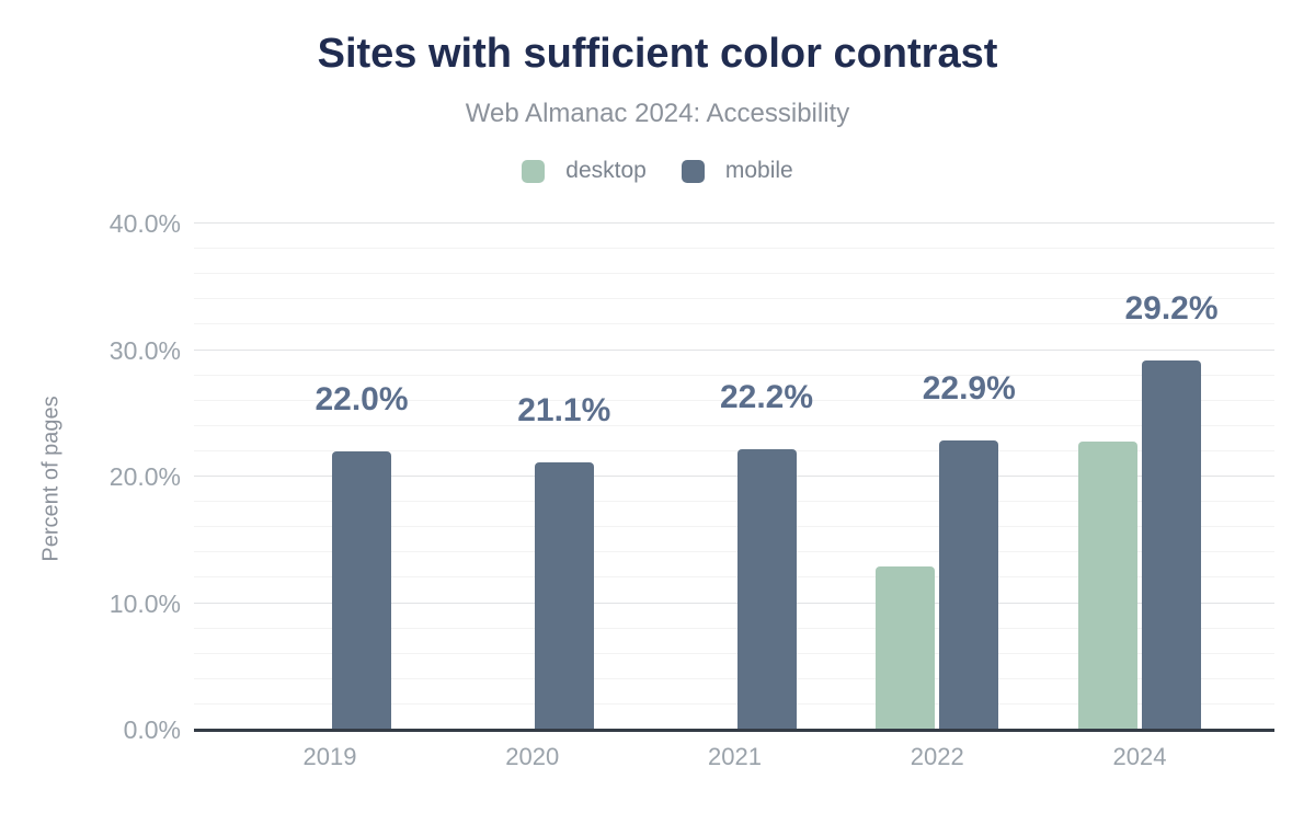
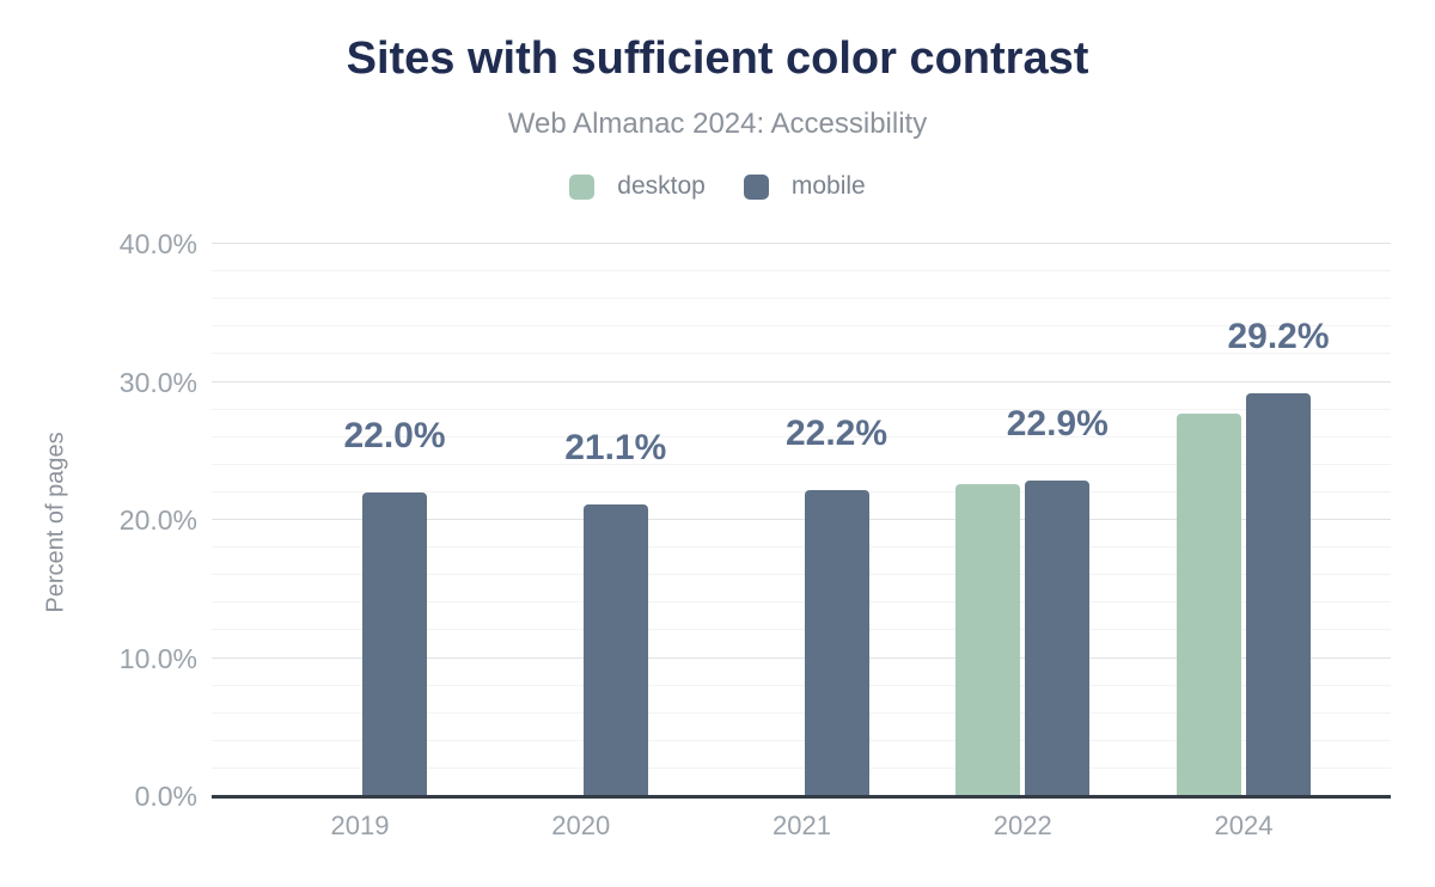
desktop/2022: 12.9% -> 22.6%
desktop/2024: 22.8% -> 27.7%
